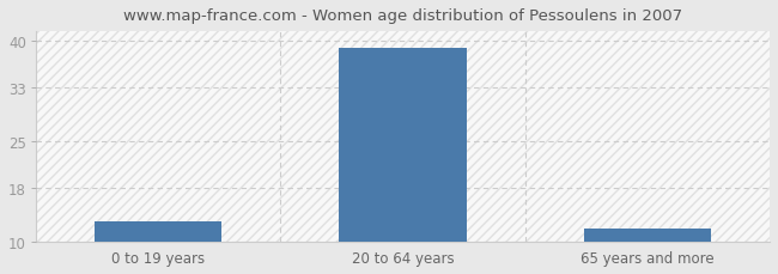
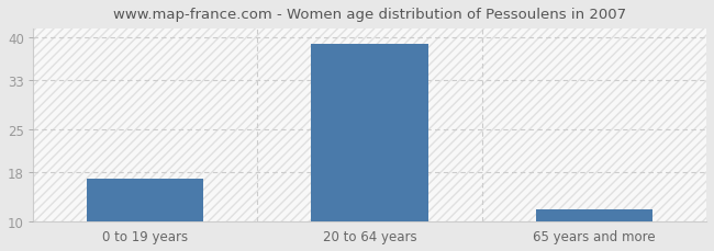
0 to 19 years: 13 -> 17
